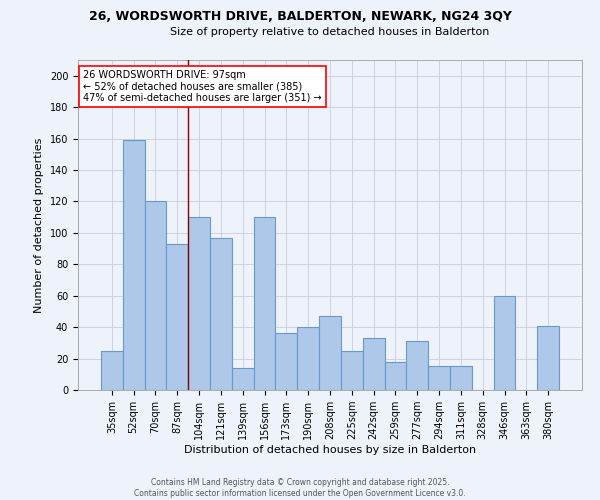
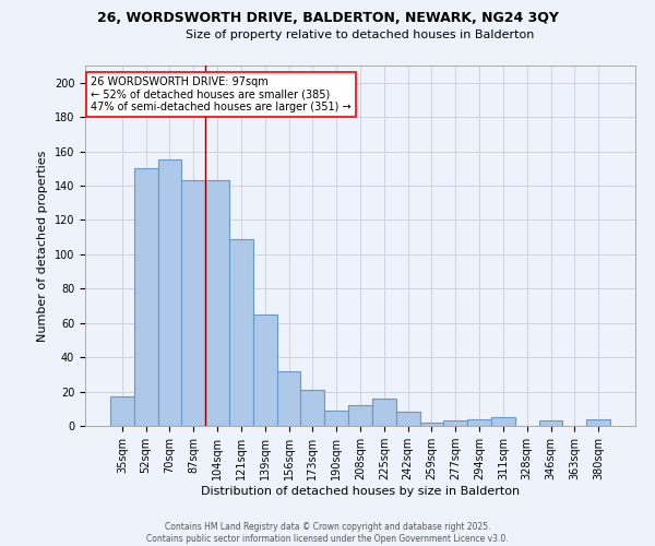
35sqm: 25 -> 17
52sqm: 159 -> 150
70sqm: 120 -> 155
87sqm: 93 -> 143
104sqm: 110 -> 143
121sqm: 97 -> 109
139sqm: 14 -> 65
156sqm: 110 -> 32
173sqm: 36 -> 21
190sqm: 40 -> 9
208sqm: 47 -> 12
225sqm: 25 -> 16
242sqm: 33 -> 8
259sqm: 18 -> 2
277sqm: 31 -> 3
294sqm: 15 -> 4
311sqm: 15 -> 5
346sqm: 60 -> 3
380sqm: 41 -> 4
